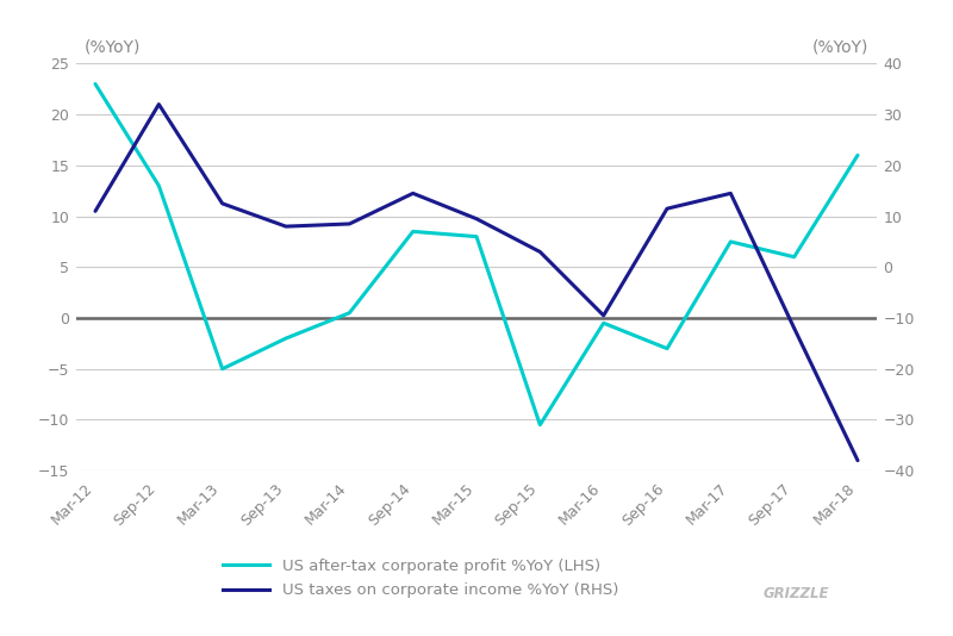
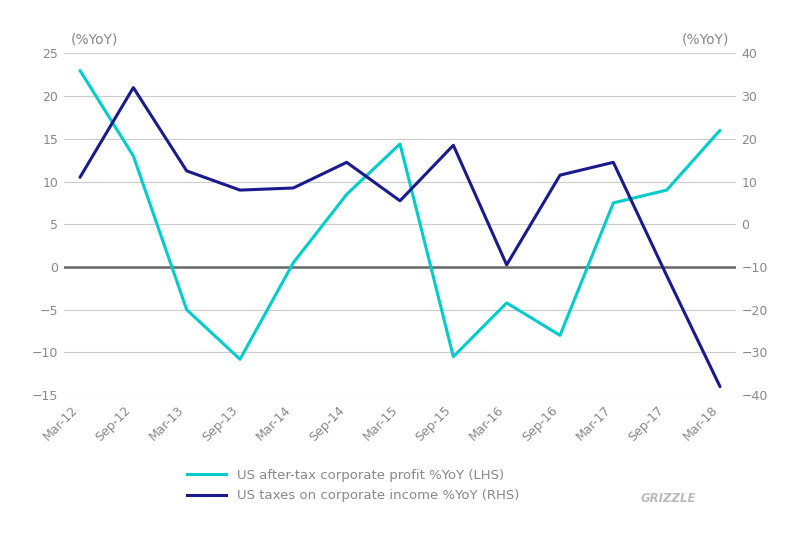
US after-tax corporate profit %YoY (LHS)/Sep-13: -2.0 -> -10.8
US after-tax corporate profit %YoY (LHS)/Mar-15: 8.0 -> 14.4
US taxes on corporate income %YoY (RHS)/Mar-15: 9.5 -> 5.5
US taxes on corporate income %YoY (RHS)/Sep-15: 3.0 -> 18.5
US after-tax corporate profit %YoY (LHS)/Mar-16: -0.5 -> -4.2
US after-tax corporate profit %YoY (LHS)/Sep-16: -3.0 -> -8.0
US after-tax corporate profit %YoY (LHS)/Sep-17: 6.0 -> 9.0
